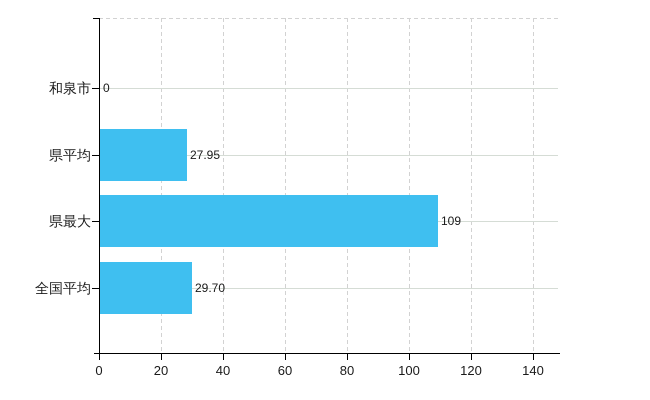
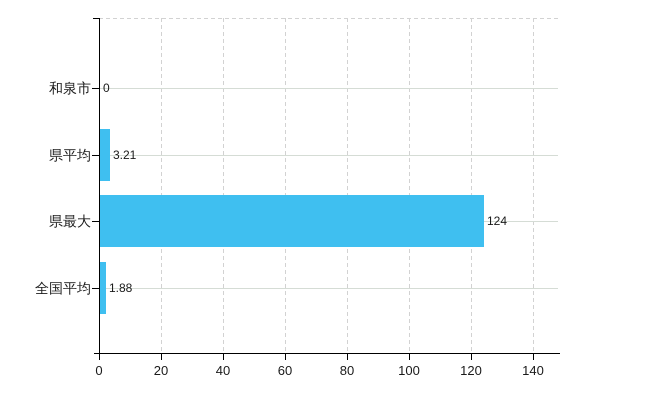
県平均: 27.95 -> 3.21
県最大: 109 -> 124
全国平均: 29.70 -> 1.88
